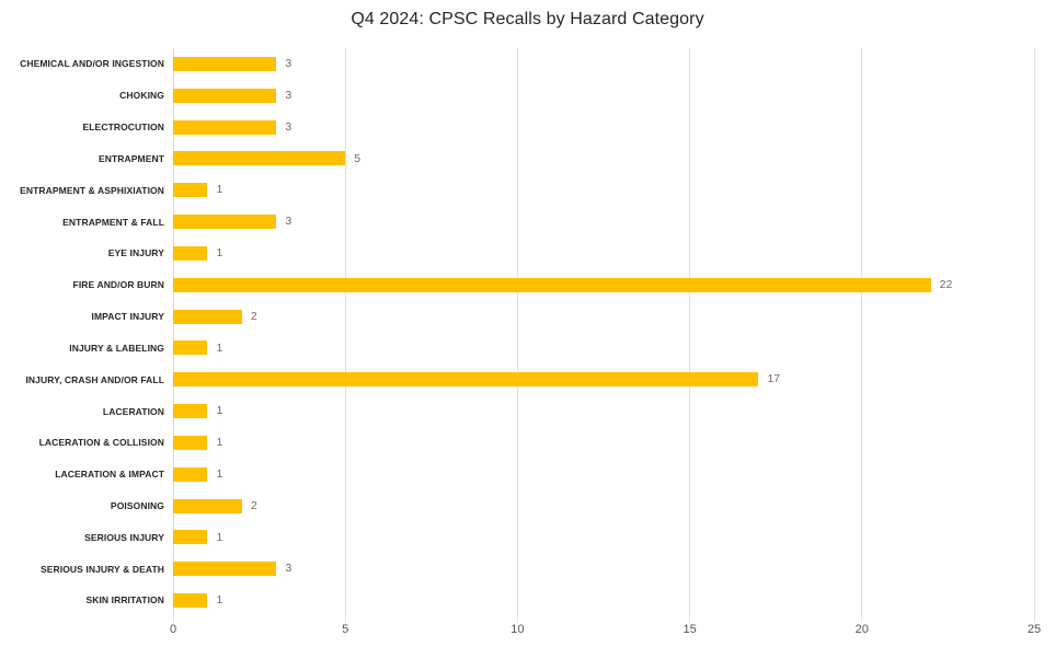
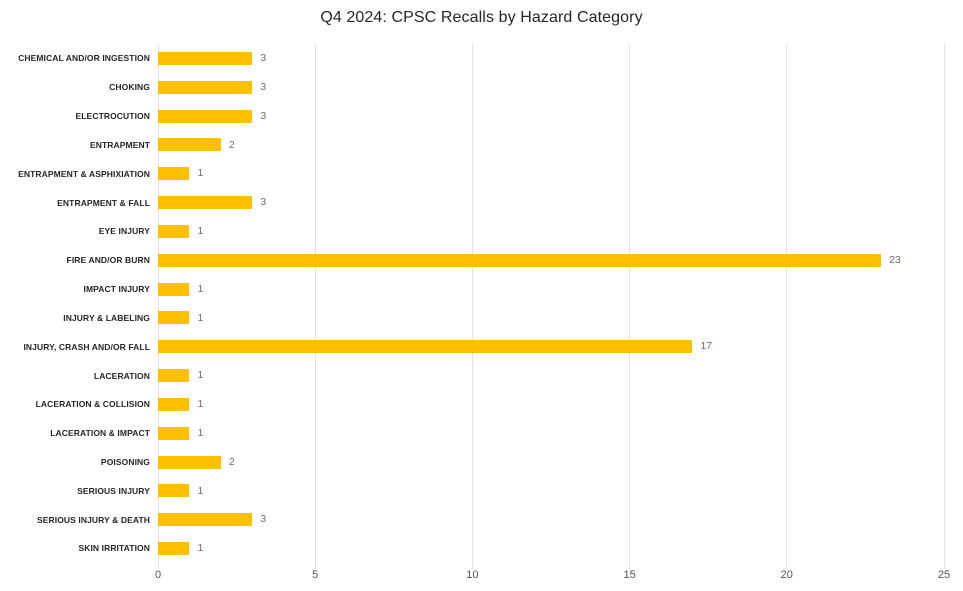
ENTRAPMENT: 5 -> 2
FIRE AND/OR BURN: 22 -> 23
IMPACT INJURY: 2 -> 1
